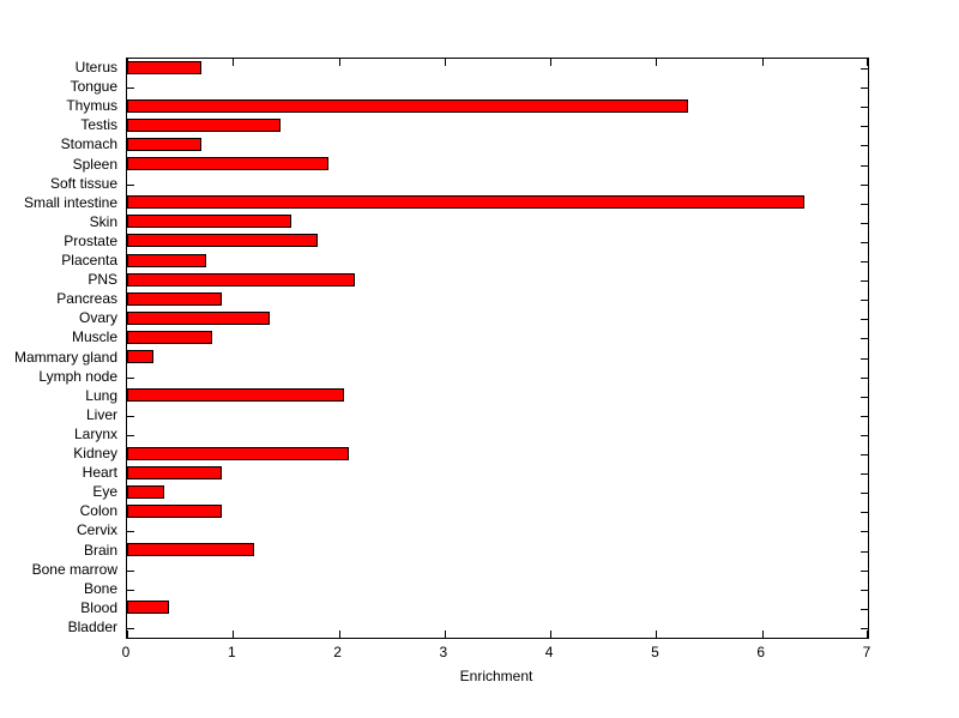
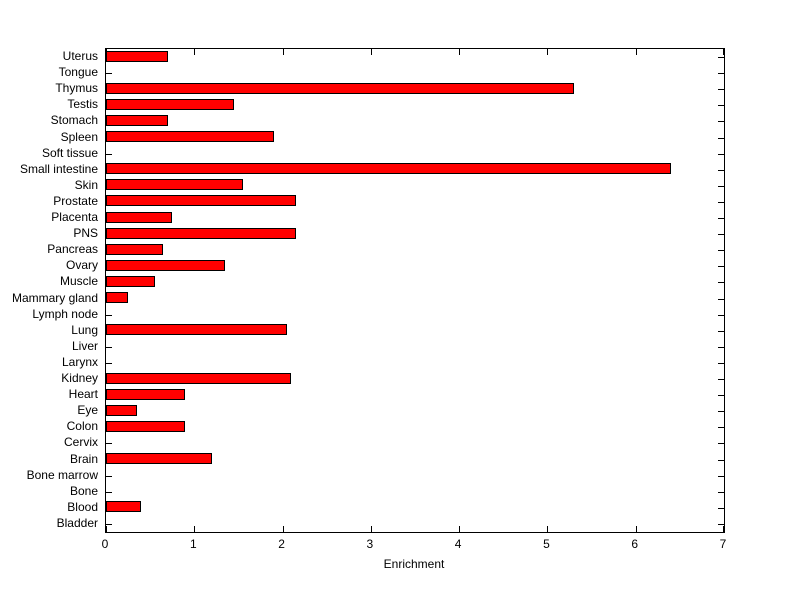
Prostate: 1.8 -> 2.1
Pancreas: 0.9 -> 0.7
Muscle: 0.8 -> 0.6
